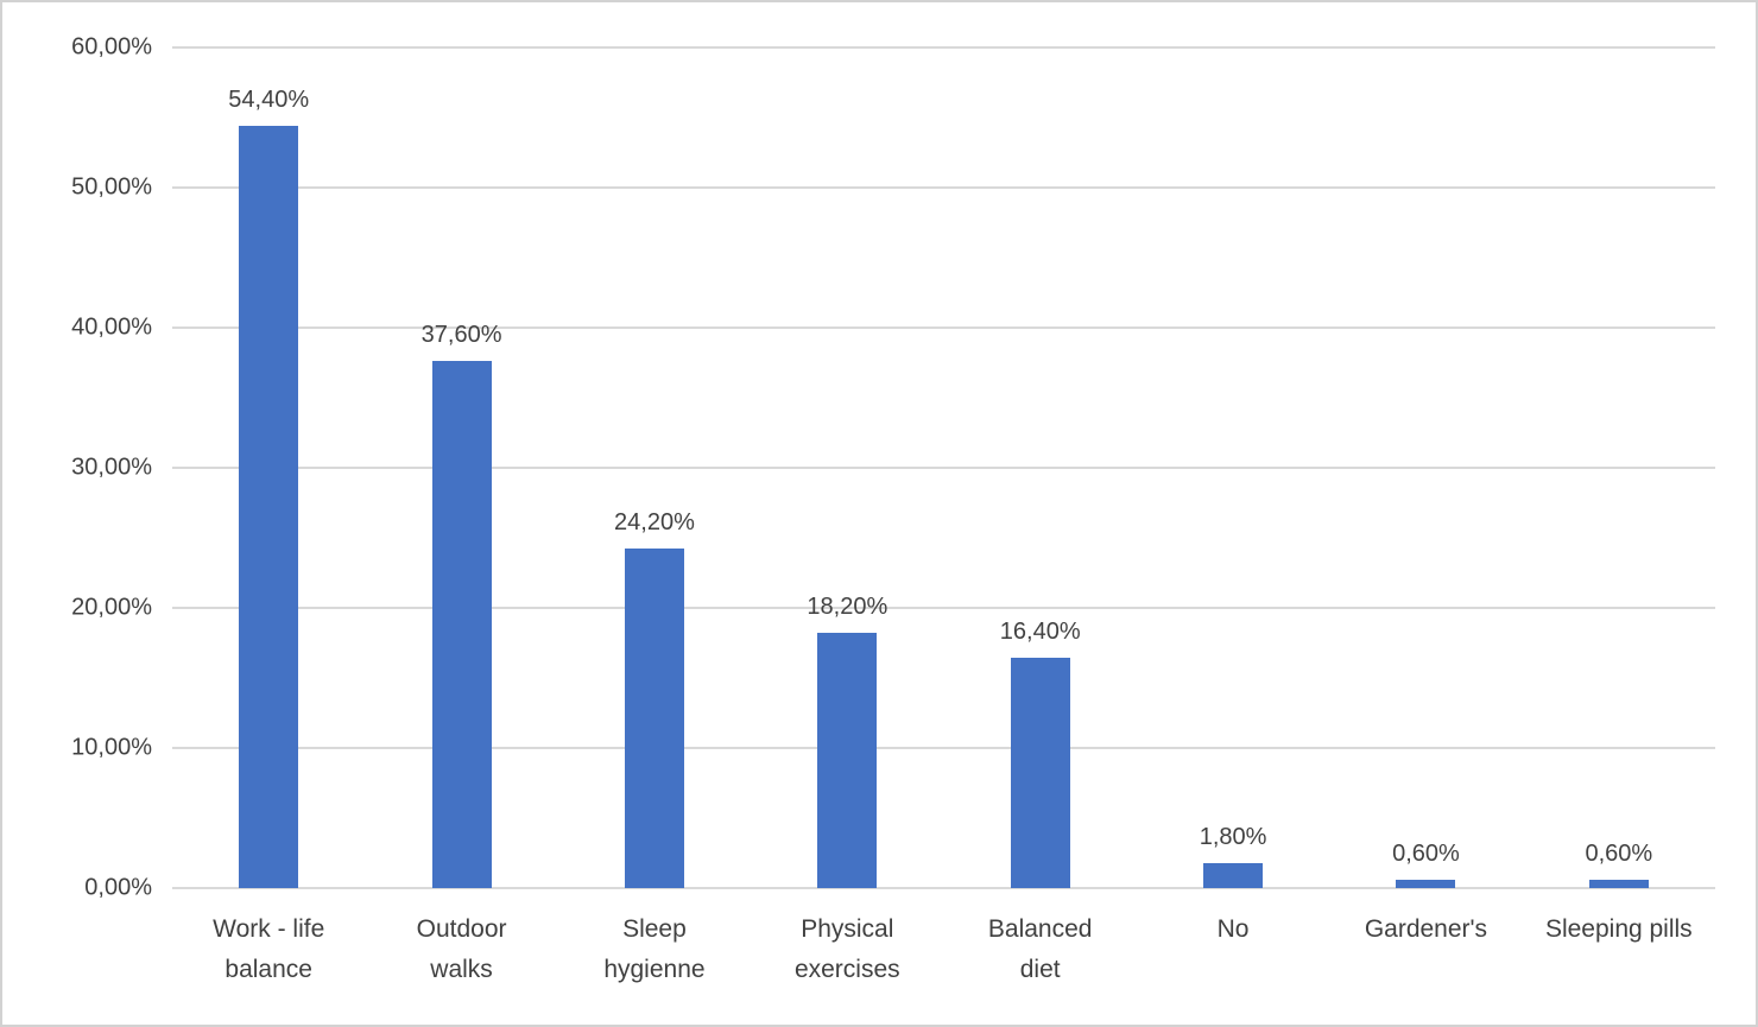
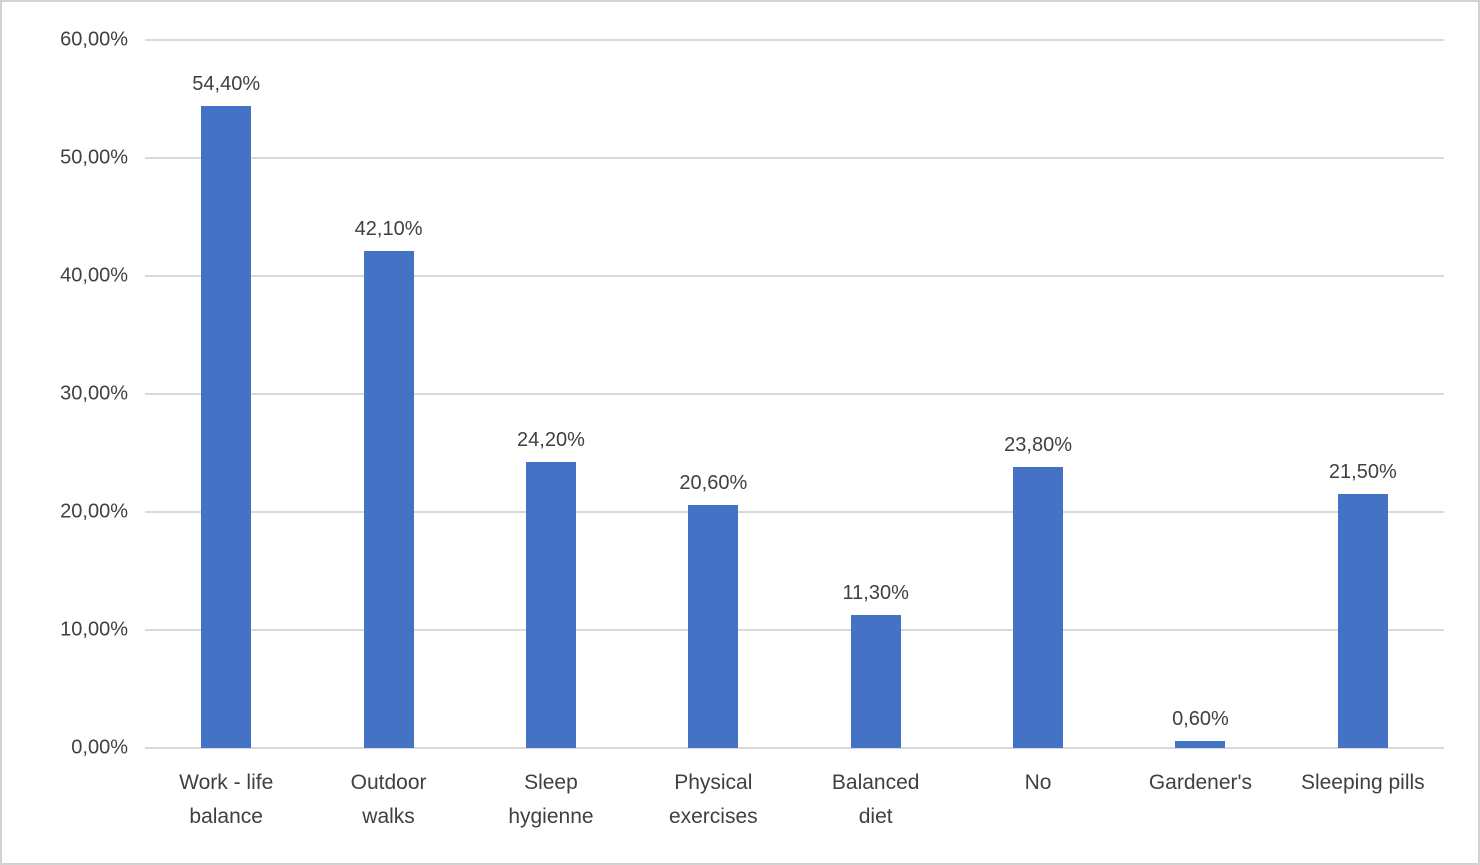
Outdoor walks: 37,60% -> 42,10%
Physical exercises: 18,20% -> 20,60%
Balanced diet: 16,40% -> 11,30%
No: 1,80% -> 23,80%
Sleeping pills: 0,60% -> 21,50%
